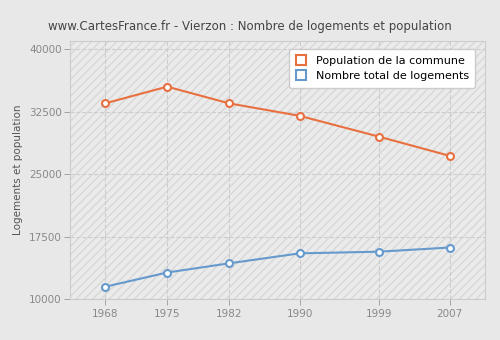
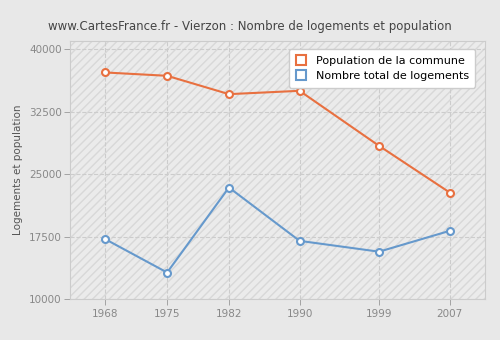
Nombre total de logements/1968: 11500 -> 17200
Population de la commune/1968: 33500 -> 37200
Population de la commune/1975: 35500 -> 36800
Nombre total de logements/1982: 14300 -> 23400
Population de la commune/1982: 33500 -> 34600
Nombre total de logements/1990: 15500 -> 17000
Population de la commune/1990: 32000 -> 35000
Population de la commune/1999: 29500 -> 28400
Nombre total de logements/2007: 16200 -> 18200
Population de la commune/2007: 27200 -> 22800
